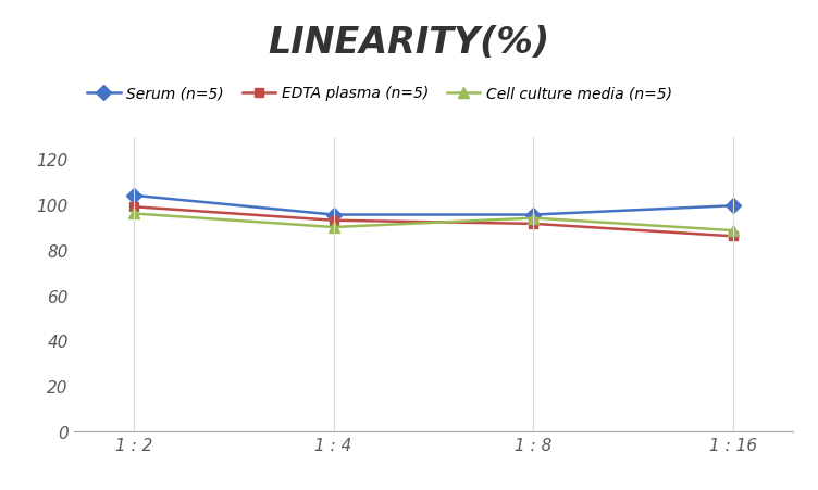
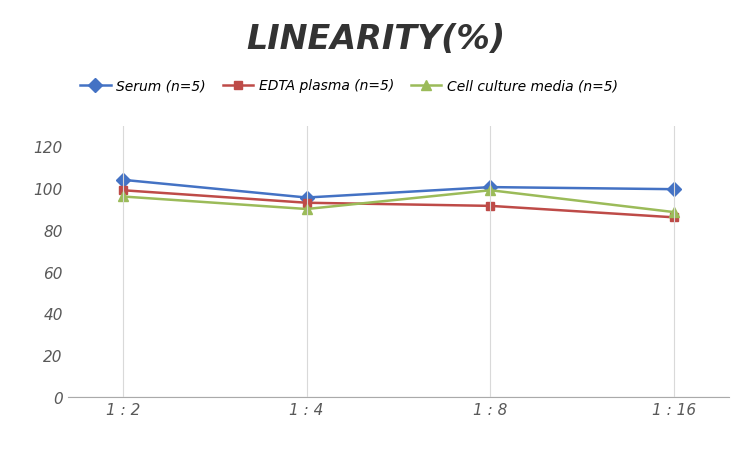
Serum (n=5)/1 : 8: 95.5 -> 100.5
Cell culture media (n=5)/1 : 8: 94.0 -> 99.0
